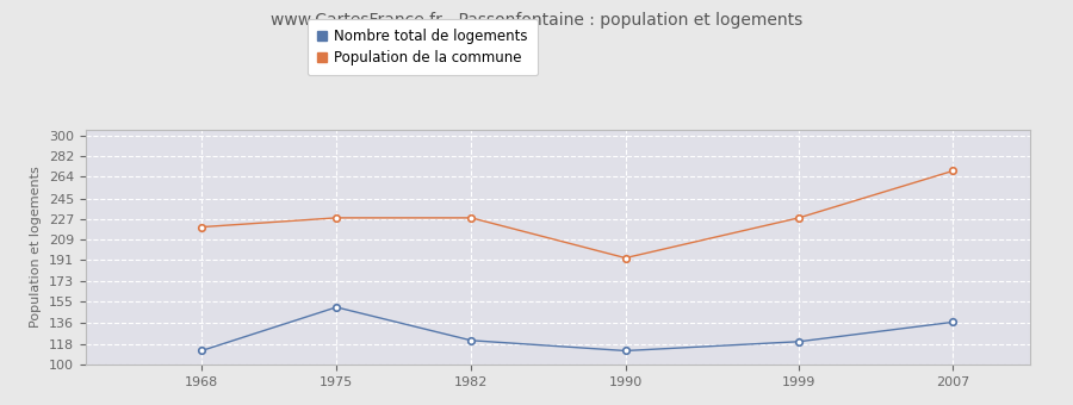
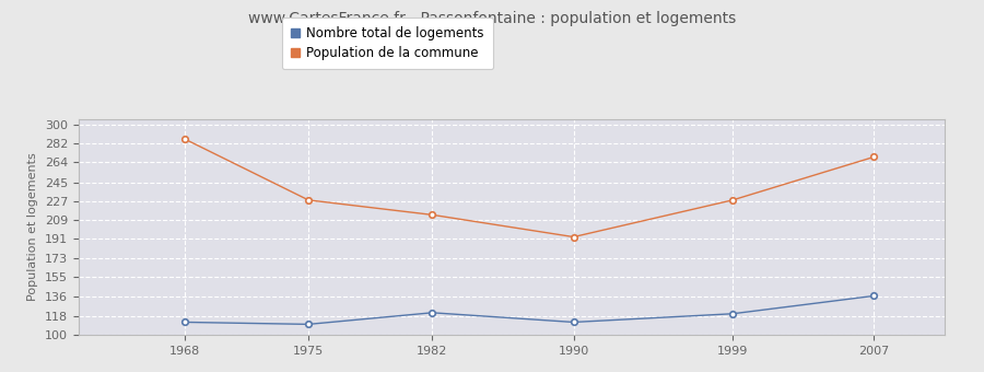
Population de la commune/1968: 220 -> 286
Nombre total de logements/1975: 150 -> 110
Population de la commune/1982: 228 -> 214
